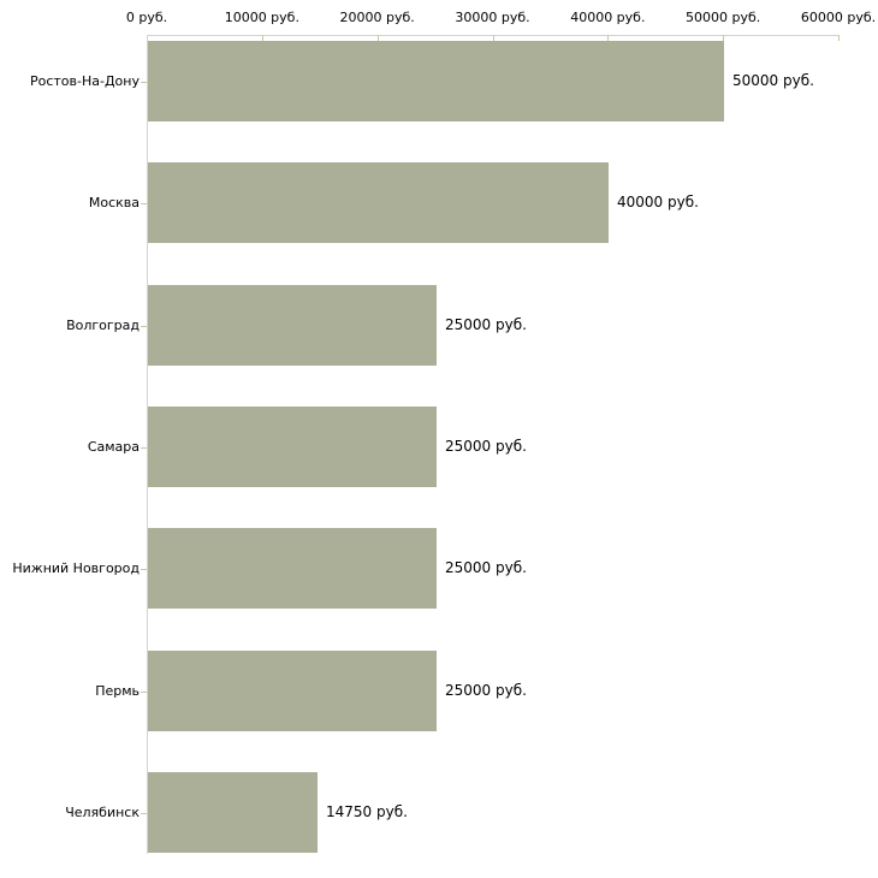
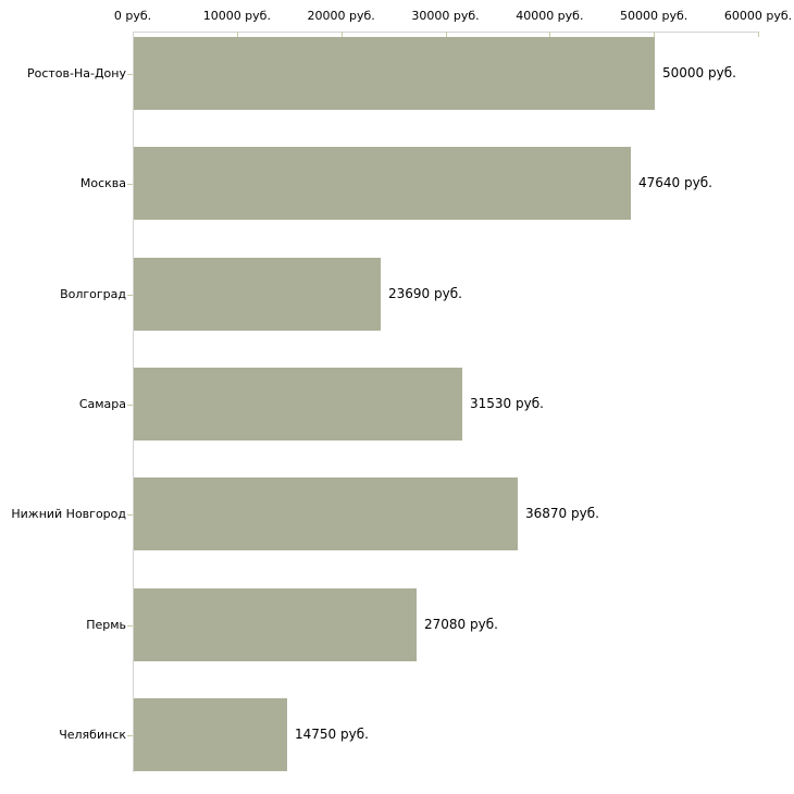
Москва: 40000 -> 47640
Волгоград: 25000 -> 23690
Самара: 25000 -> 31530
Нижний Новгород: 25000 -> 36870
Пермь: 25000 -> 27080
